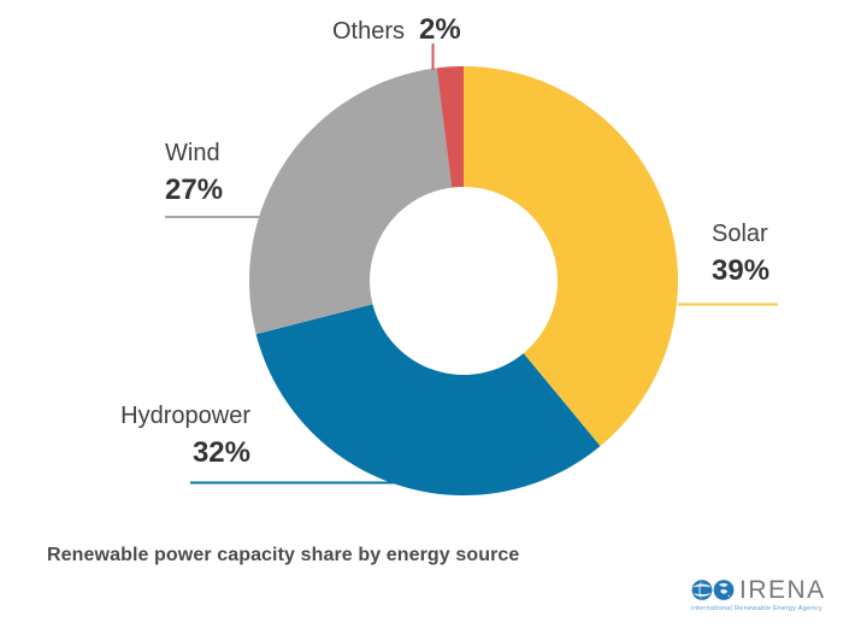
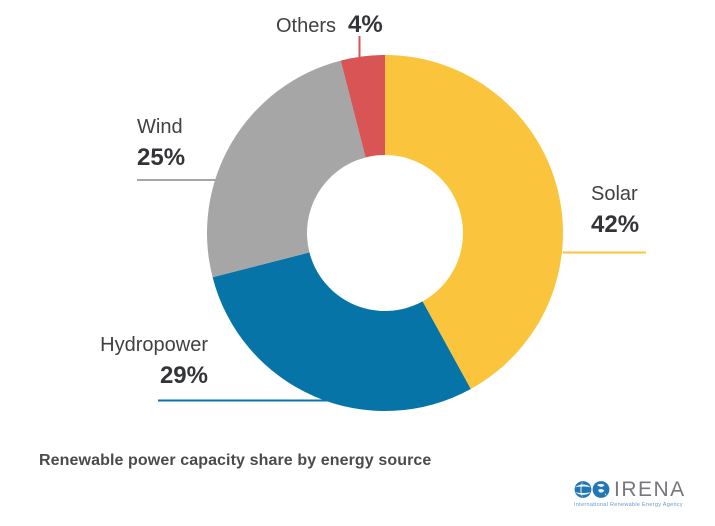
Solar: 39% -> 42%
Hydropower: 32% -> 29%
Wind: 27% -> 25%
Others: 2% -> 4%
